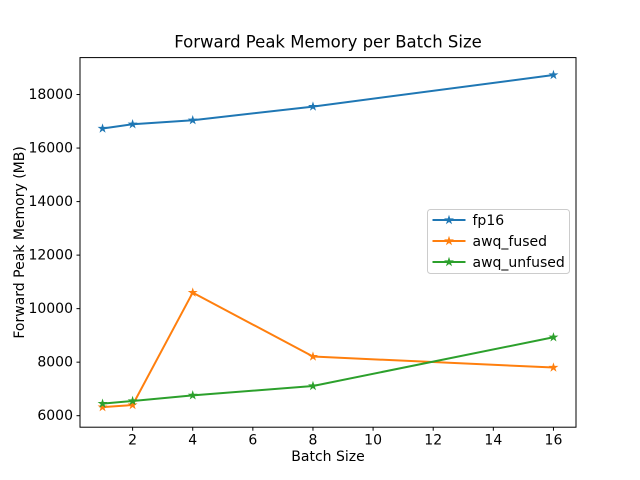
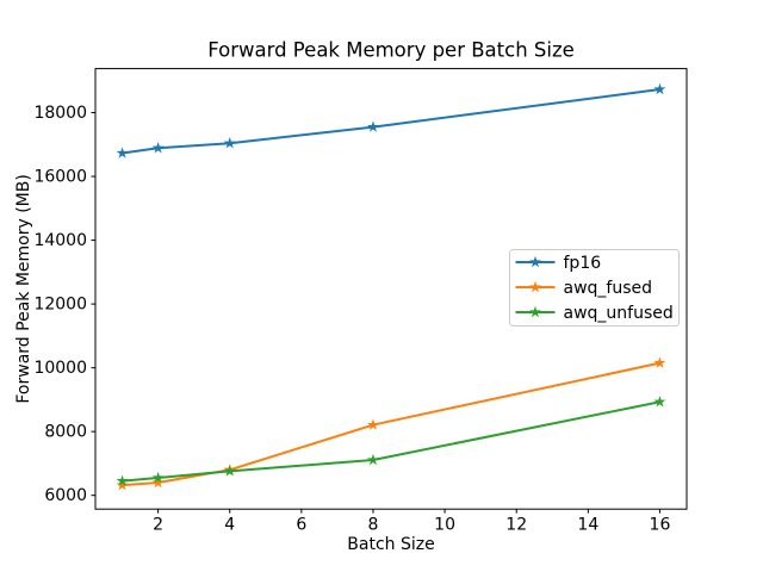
awq_fused/4: 10600 -> 6800
awq_fused/16: 7800 -> 10200
